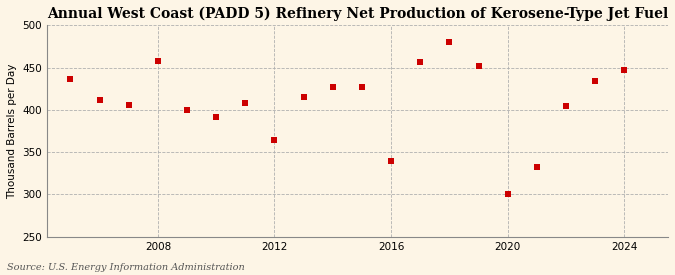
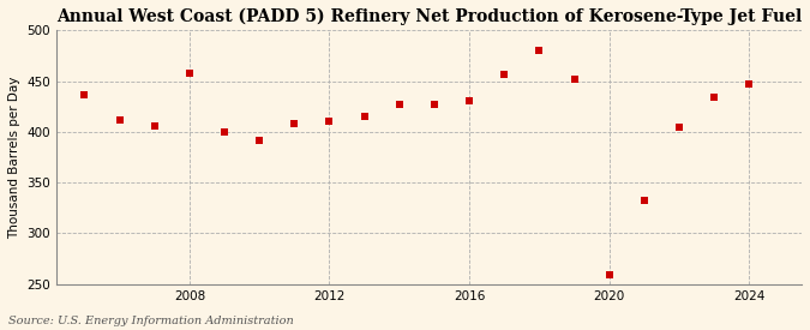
2012: 364 -> 410
2016: 340 -> 431
2020: 300 -> 259
